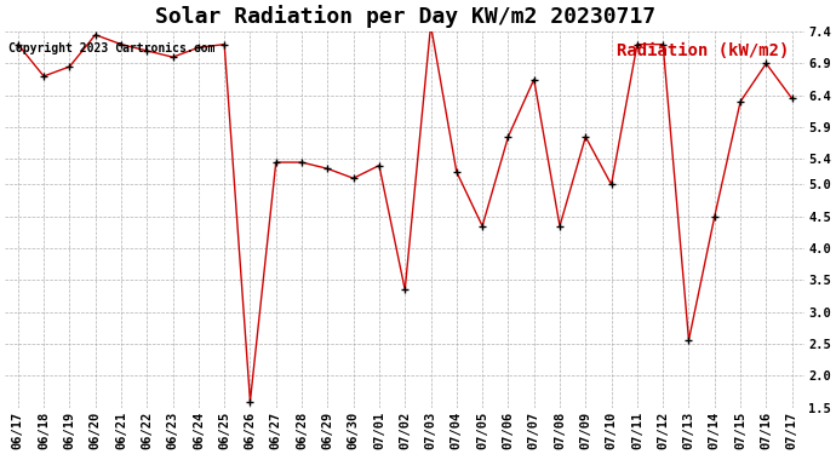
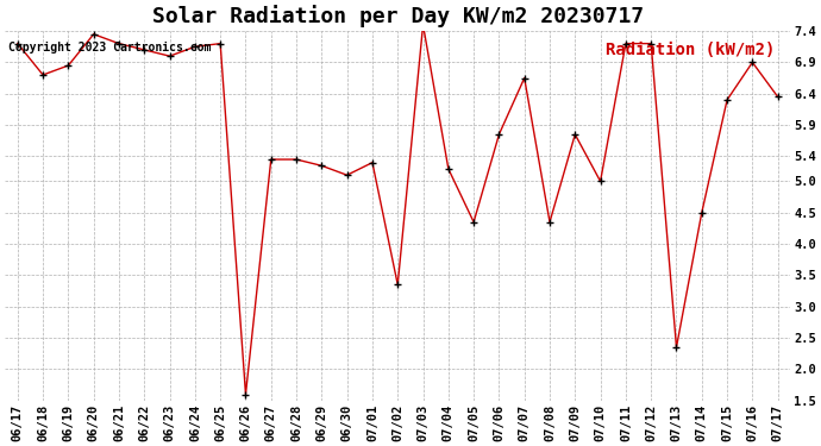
07/13: 2.56 -> 2.35
